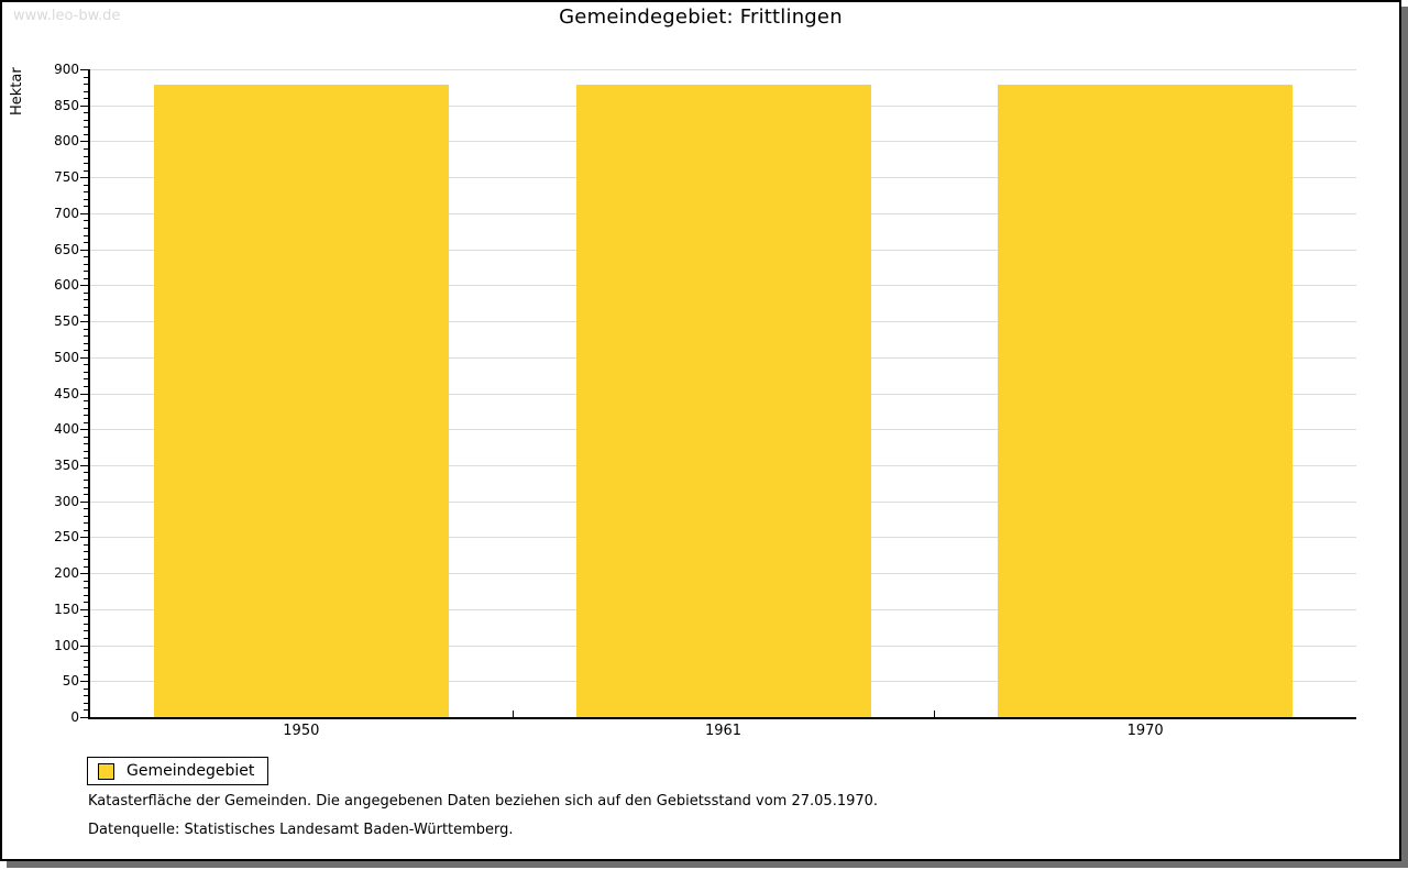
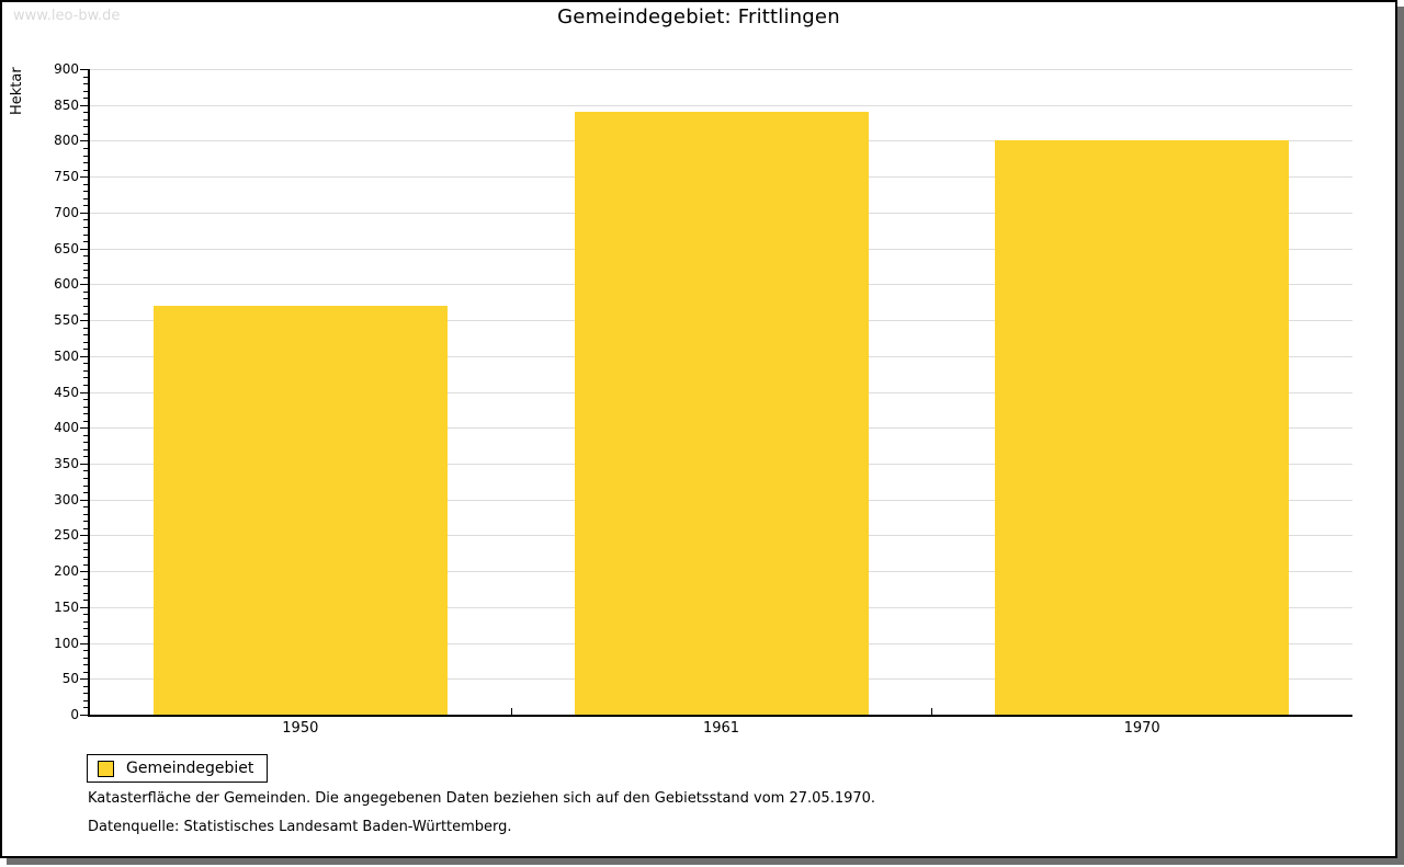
1950: 880 -> 570
1961: 880 -> 840
1970: 880 -> 800
